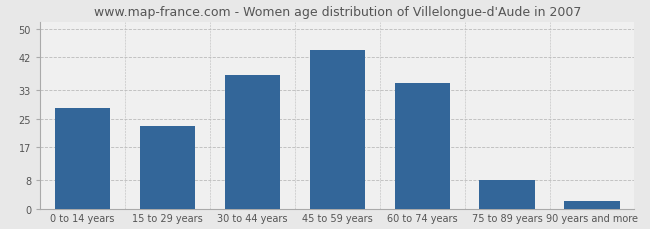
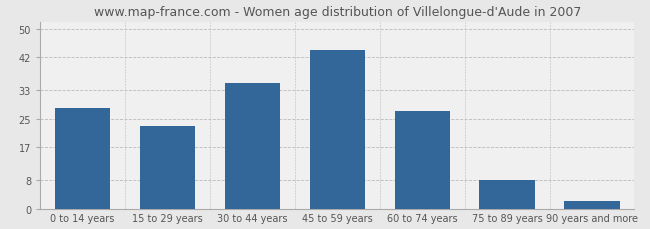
30 to 44 years: 37 -> 35
60 to 74 years: 35 -> 27
